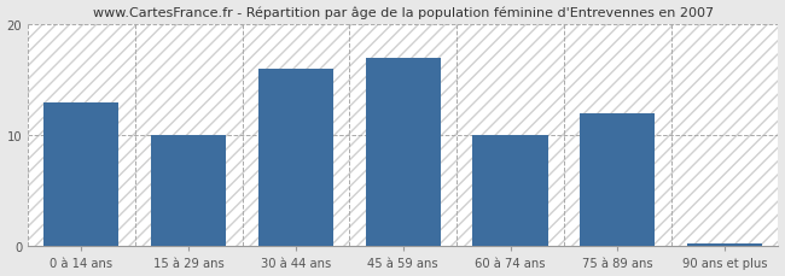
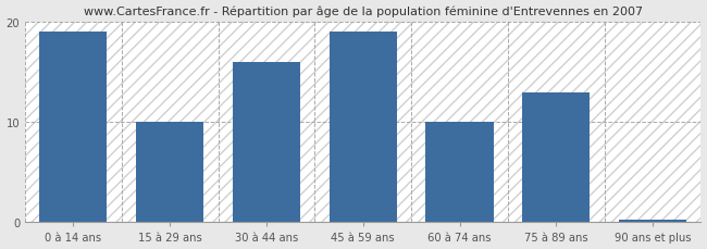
0 à 14 ans: 13.0 -> 19.0
45 à 59 ans: 17.0 -> 19.0
75 à 89 ans: 12.0 -> 13.0
